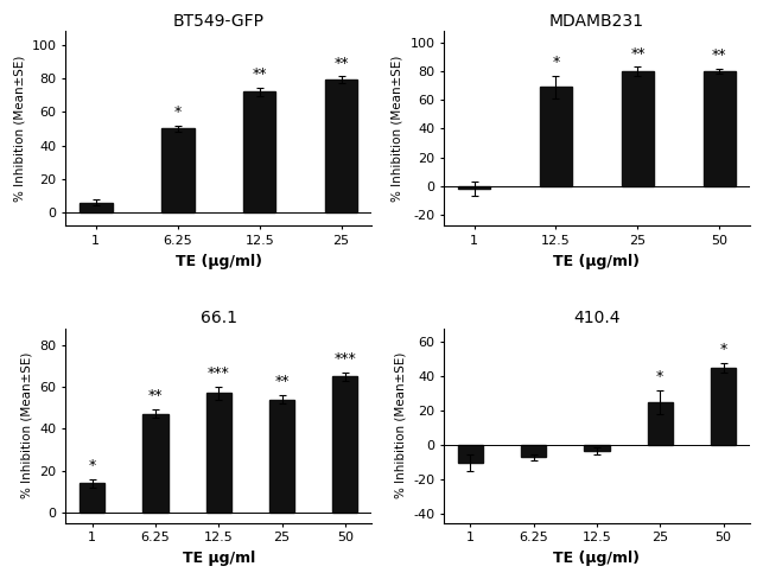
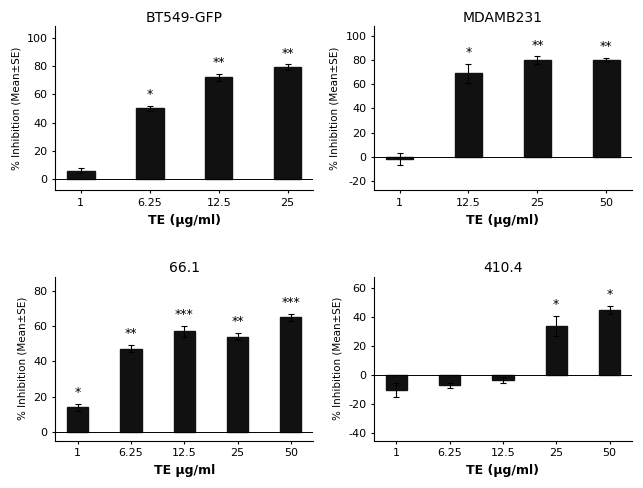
410.4/25: 25 -> 34
